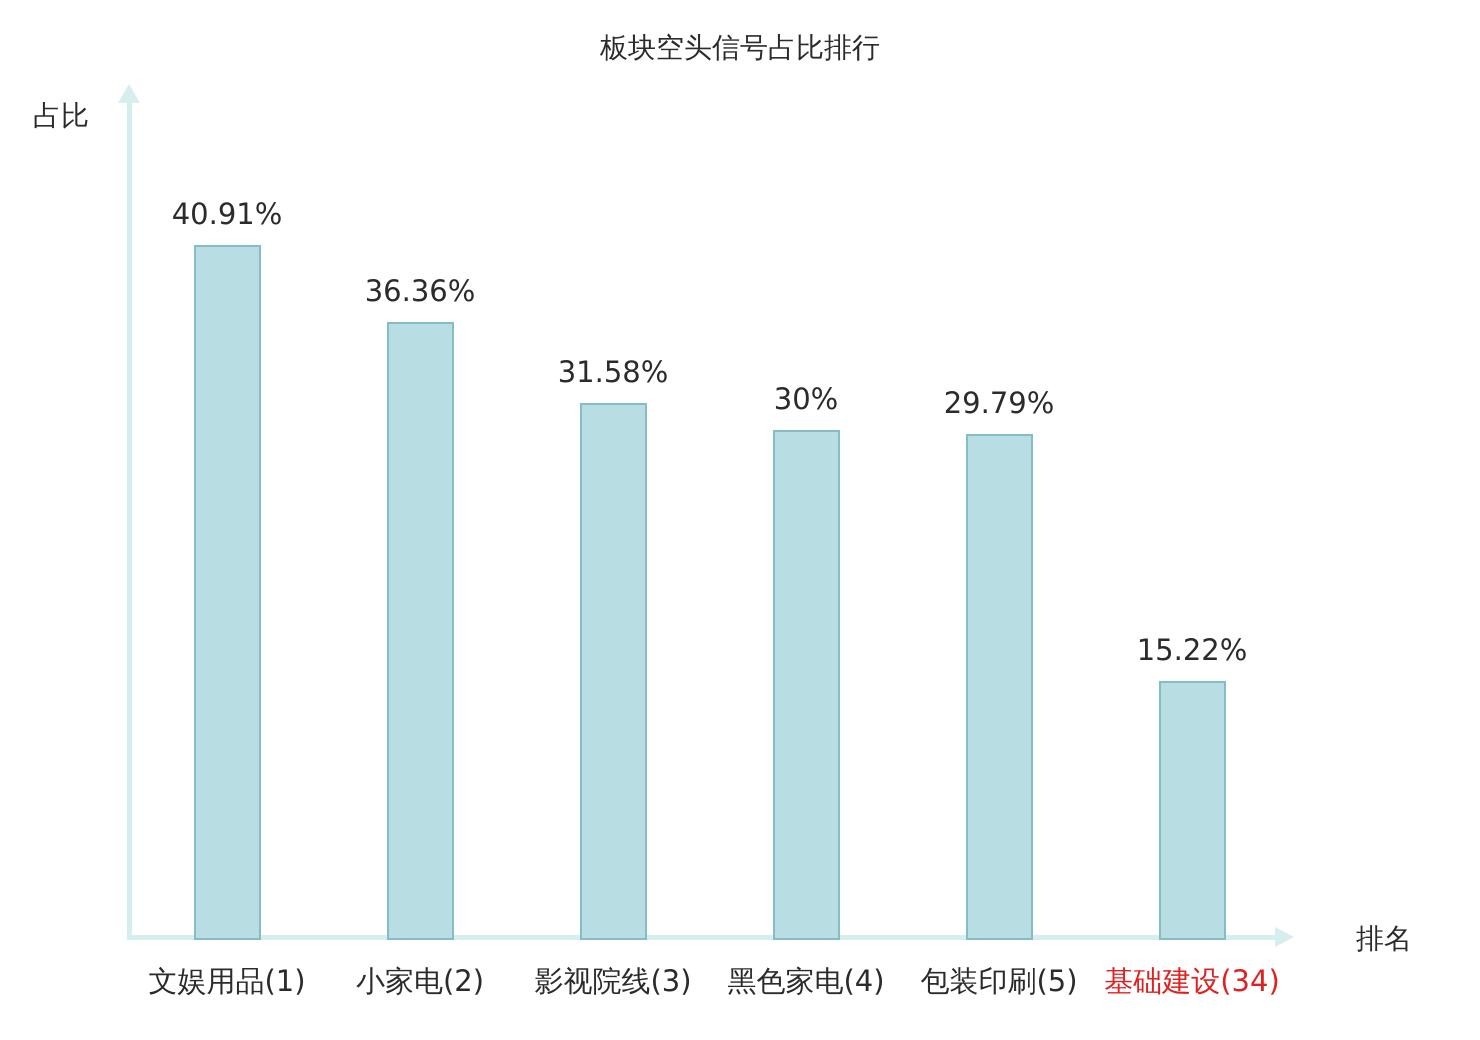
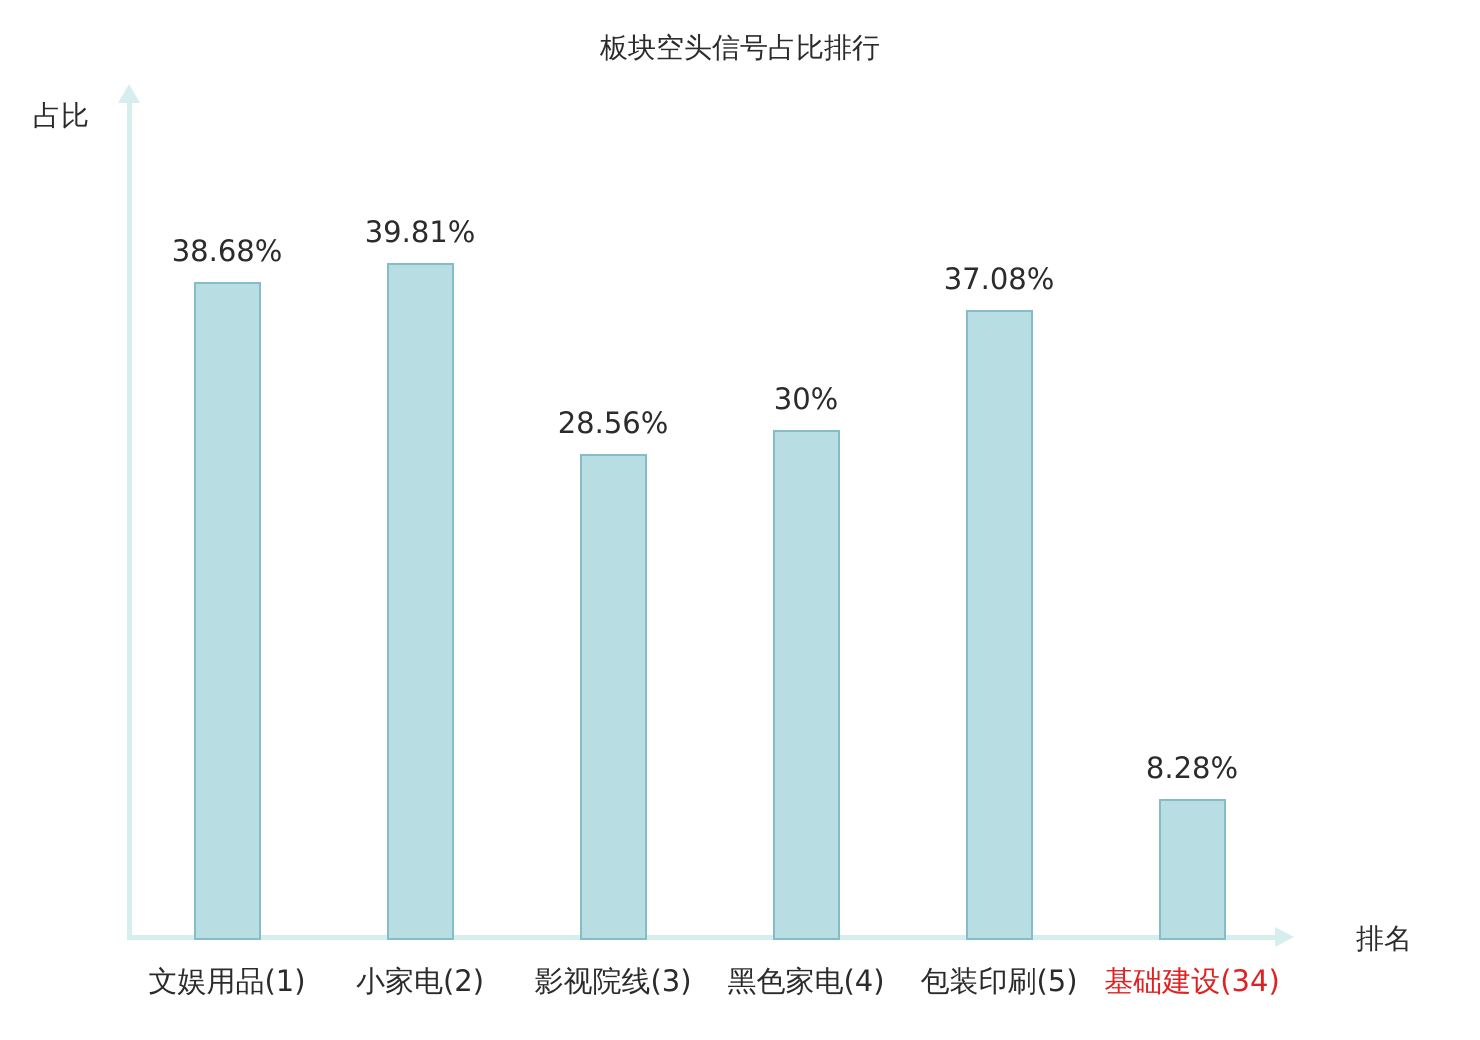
文娱用品(1): 40.91% -> 38.68%
小家电(2): 36.36% -> 39.81%
影视院线(3): 31.58% -> 28.56%
包装印刷(5): 29.79% -> 37.08%
基础建设(34): 15.22% -> 8.28%
